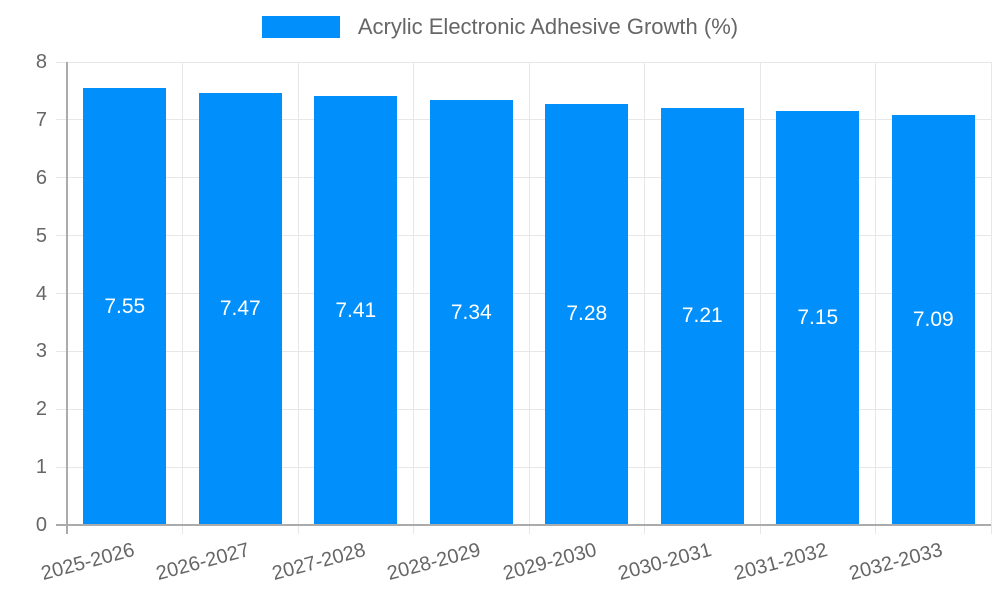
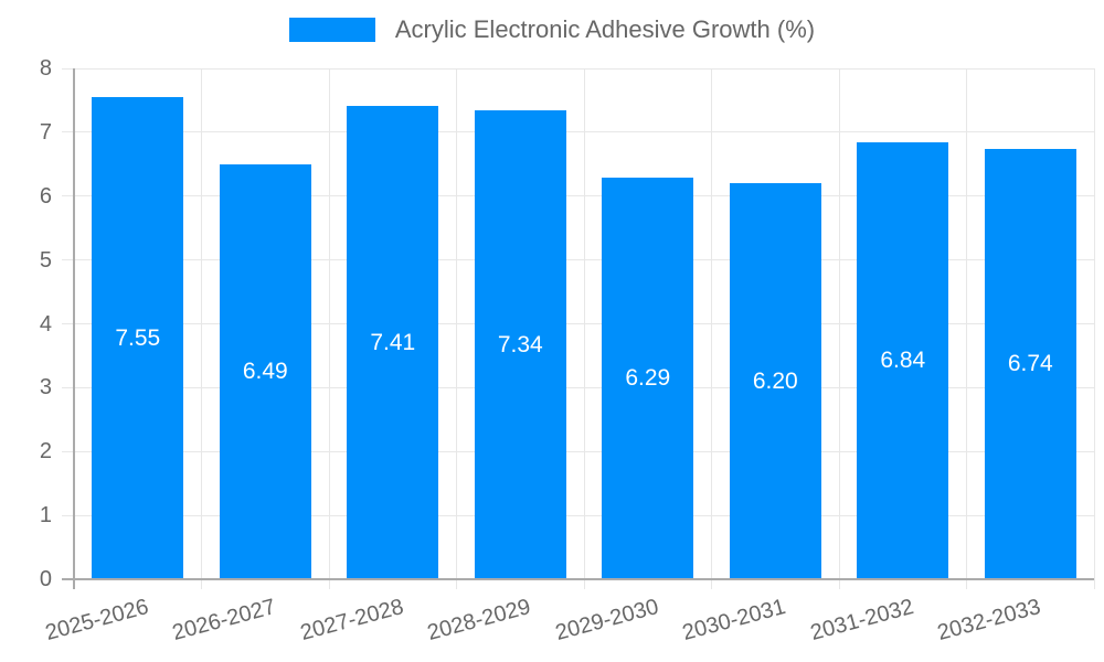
2026-2027: 7.47 -> 6.49
2029-2030: 7.28 -> 6.29
2030-2031: 7.21 -> 6.20
2031-2032: 7.15 -> 6.84
2032-2033: 7.09 -> 6.74
